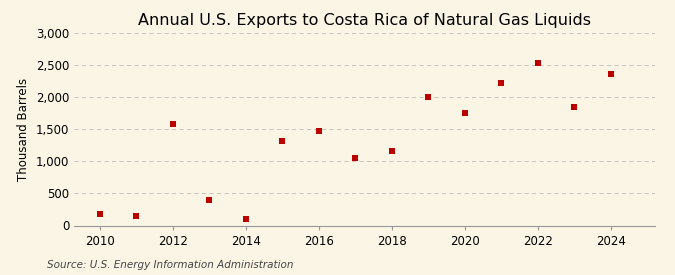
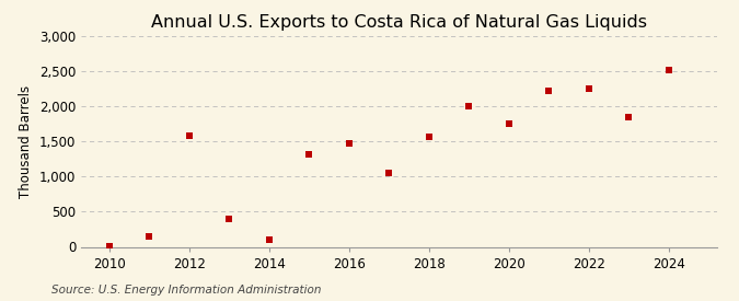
2010: 180 -> 0
2018: 1,160 -> 1,560
2022: 2,540 -> 2,250
2024: 2,360 -> 2,520
